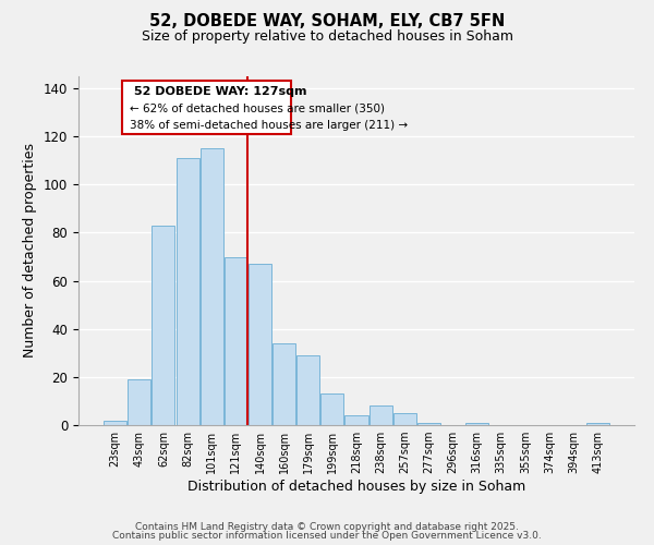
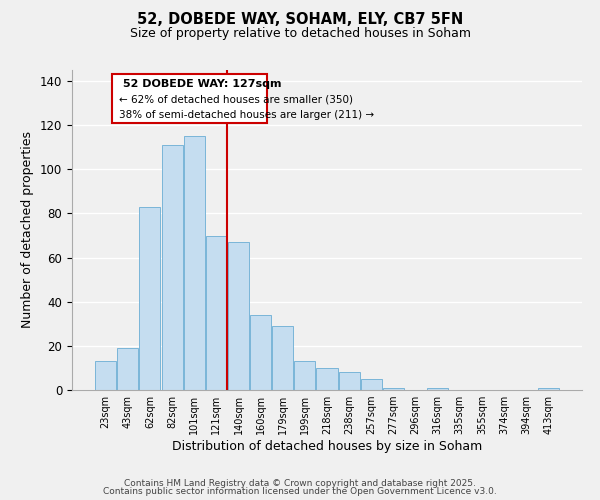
23sqm: 2 -> 13
218sqm: 4 -> 10
